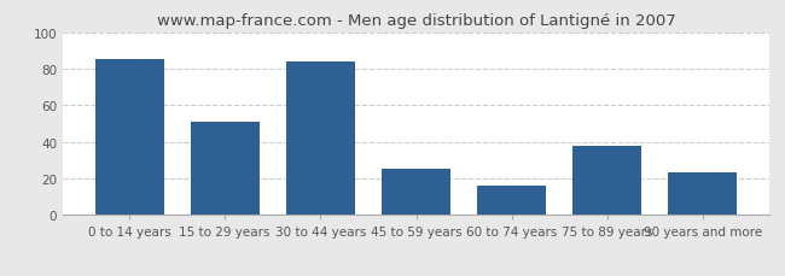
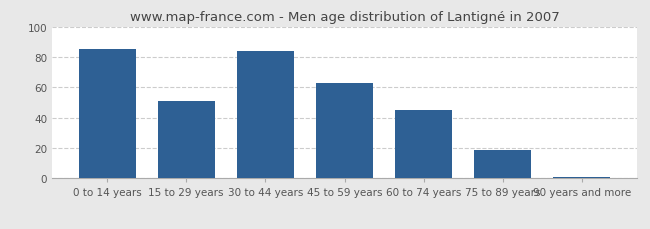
45 to 59 years: 25 -> 63
60 to 74 years: 16 -> 45
75 to 89 years: 38 -> 19
90 years and more: 23 -> 1
